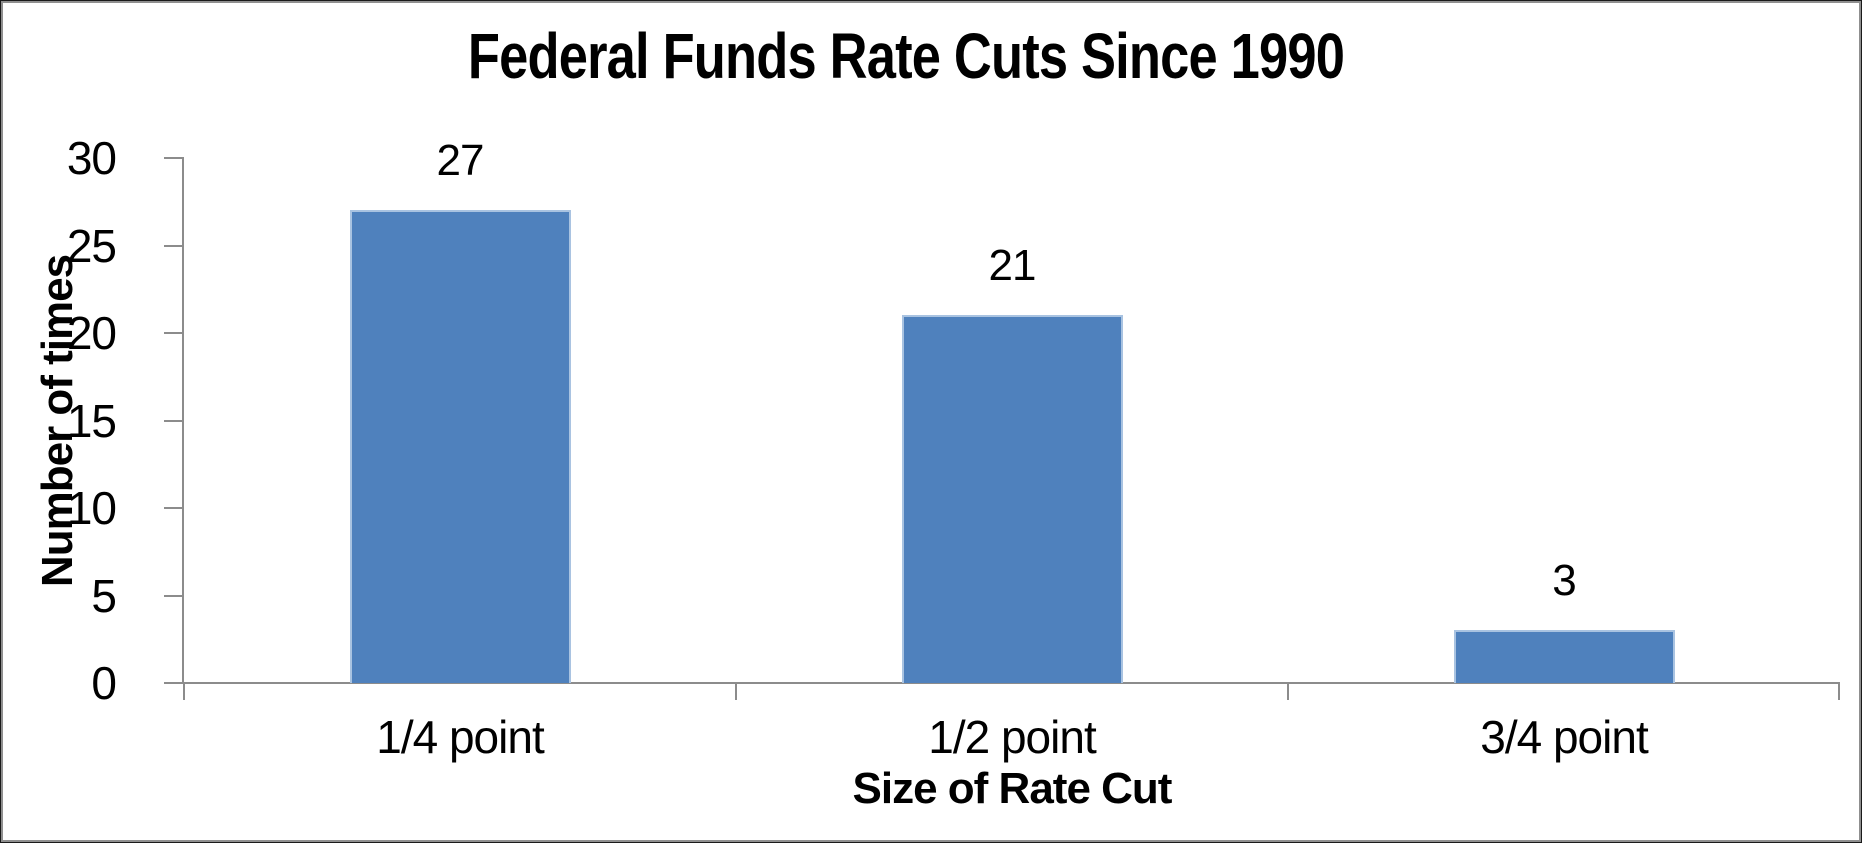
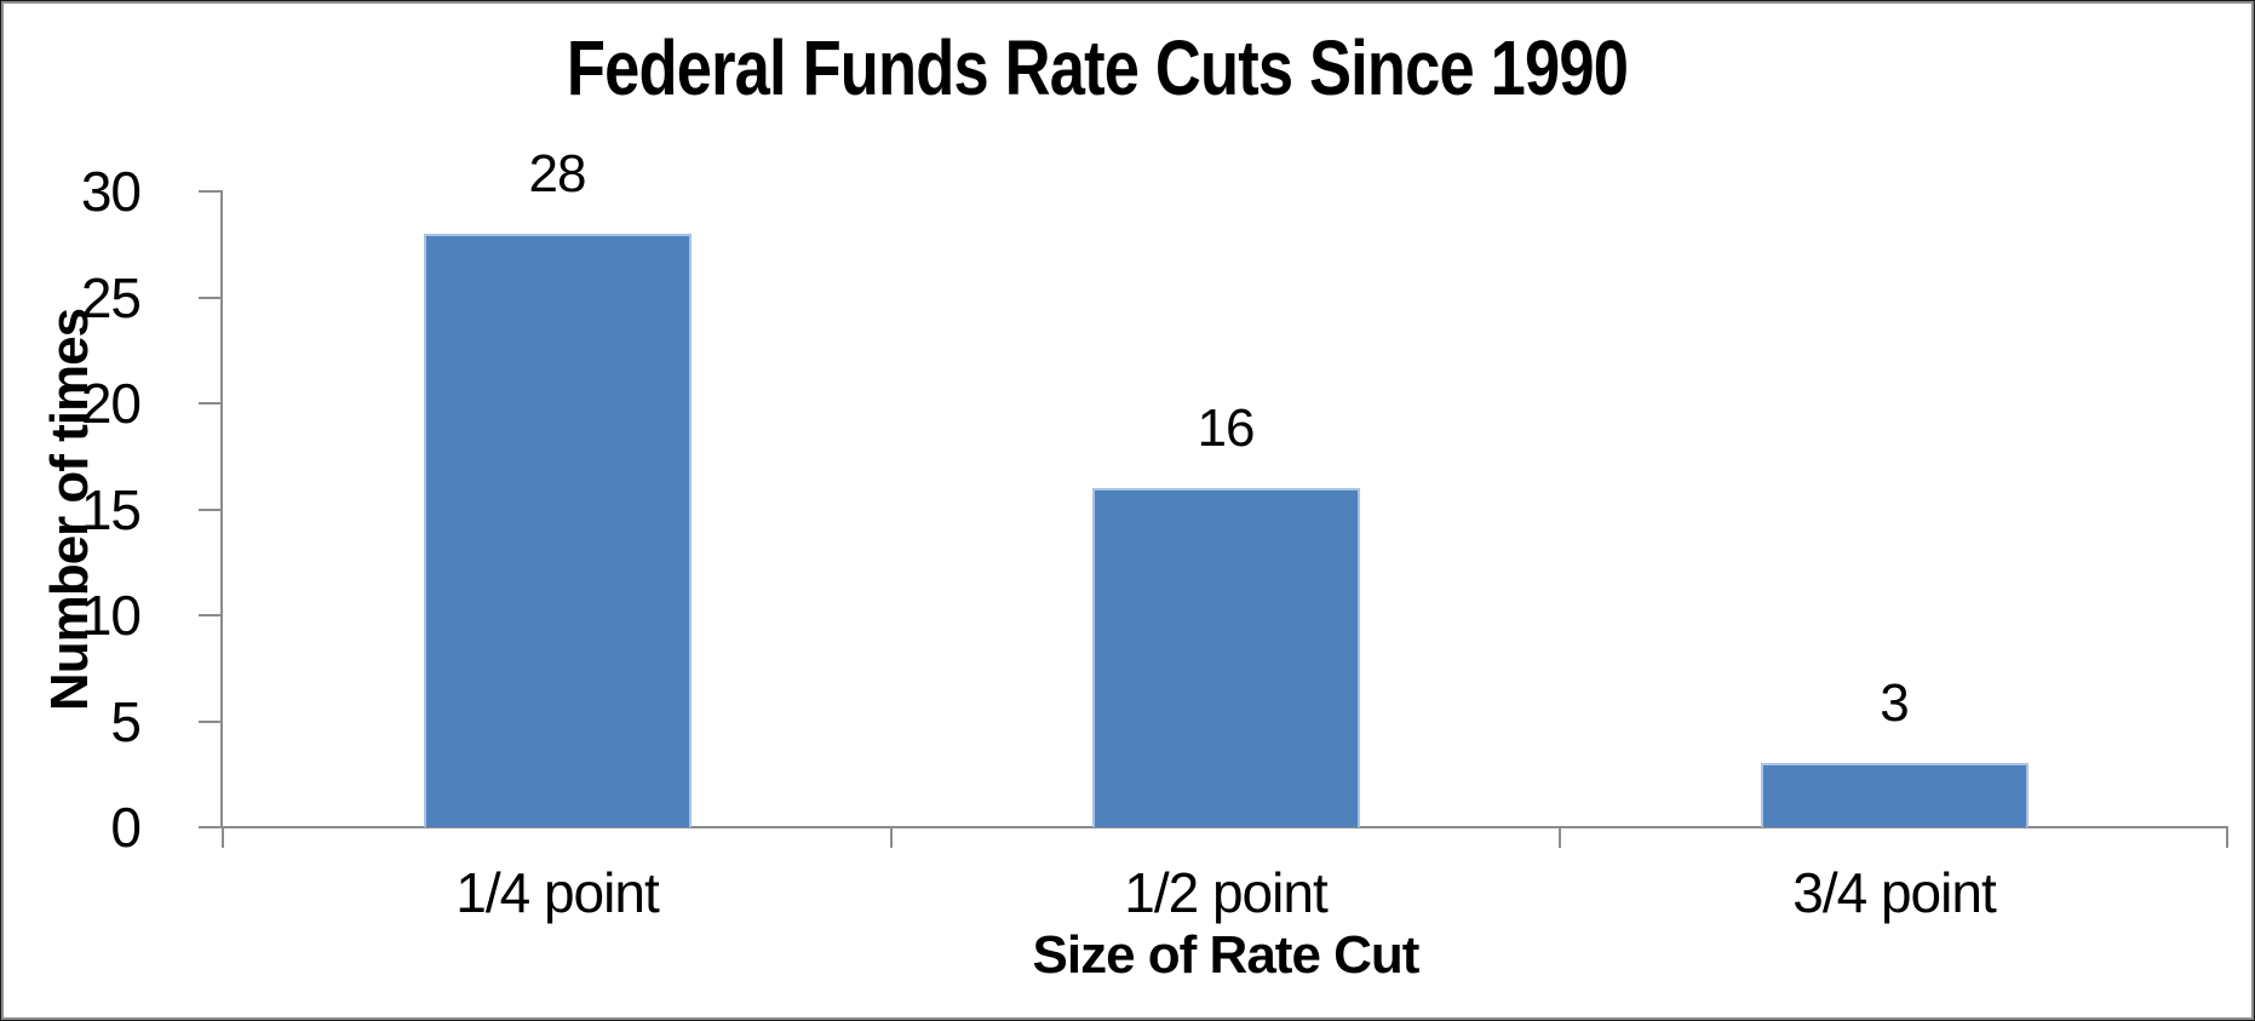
1/4 point: 27 -> 28
1/2 point: 21 -> 16
